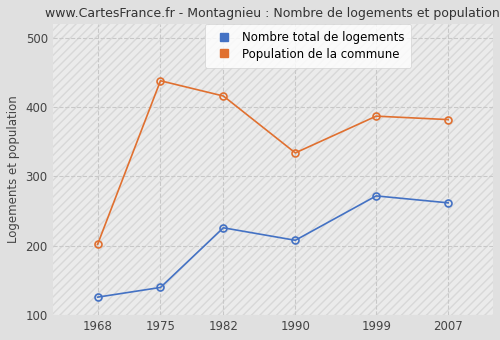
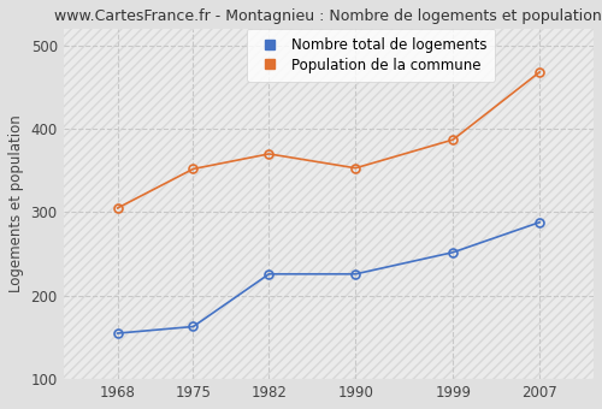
Nombre total de logements/1968: 126 -> 155
Population de la commune/1968: 202 -> 305
Nombre total de logements/1975: 140 -> 163
Population de la commune/1975: 438 -> 352
Population de la commune/1982: 416 -> 370
Nombre total de logements/1990: 208 -> 226
Population de la commune/1990: 334 -> 353
Nombre total de logements/1999: 272 -> 252
Nombre total de logements/2007: 262 -> 288
Population de la commune/2007: 382 -> 468
